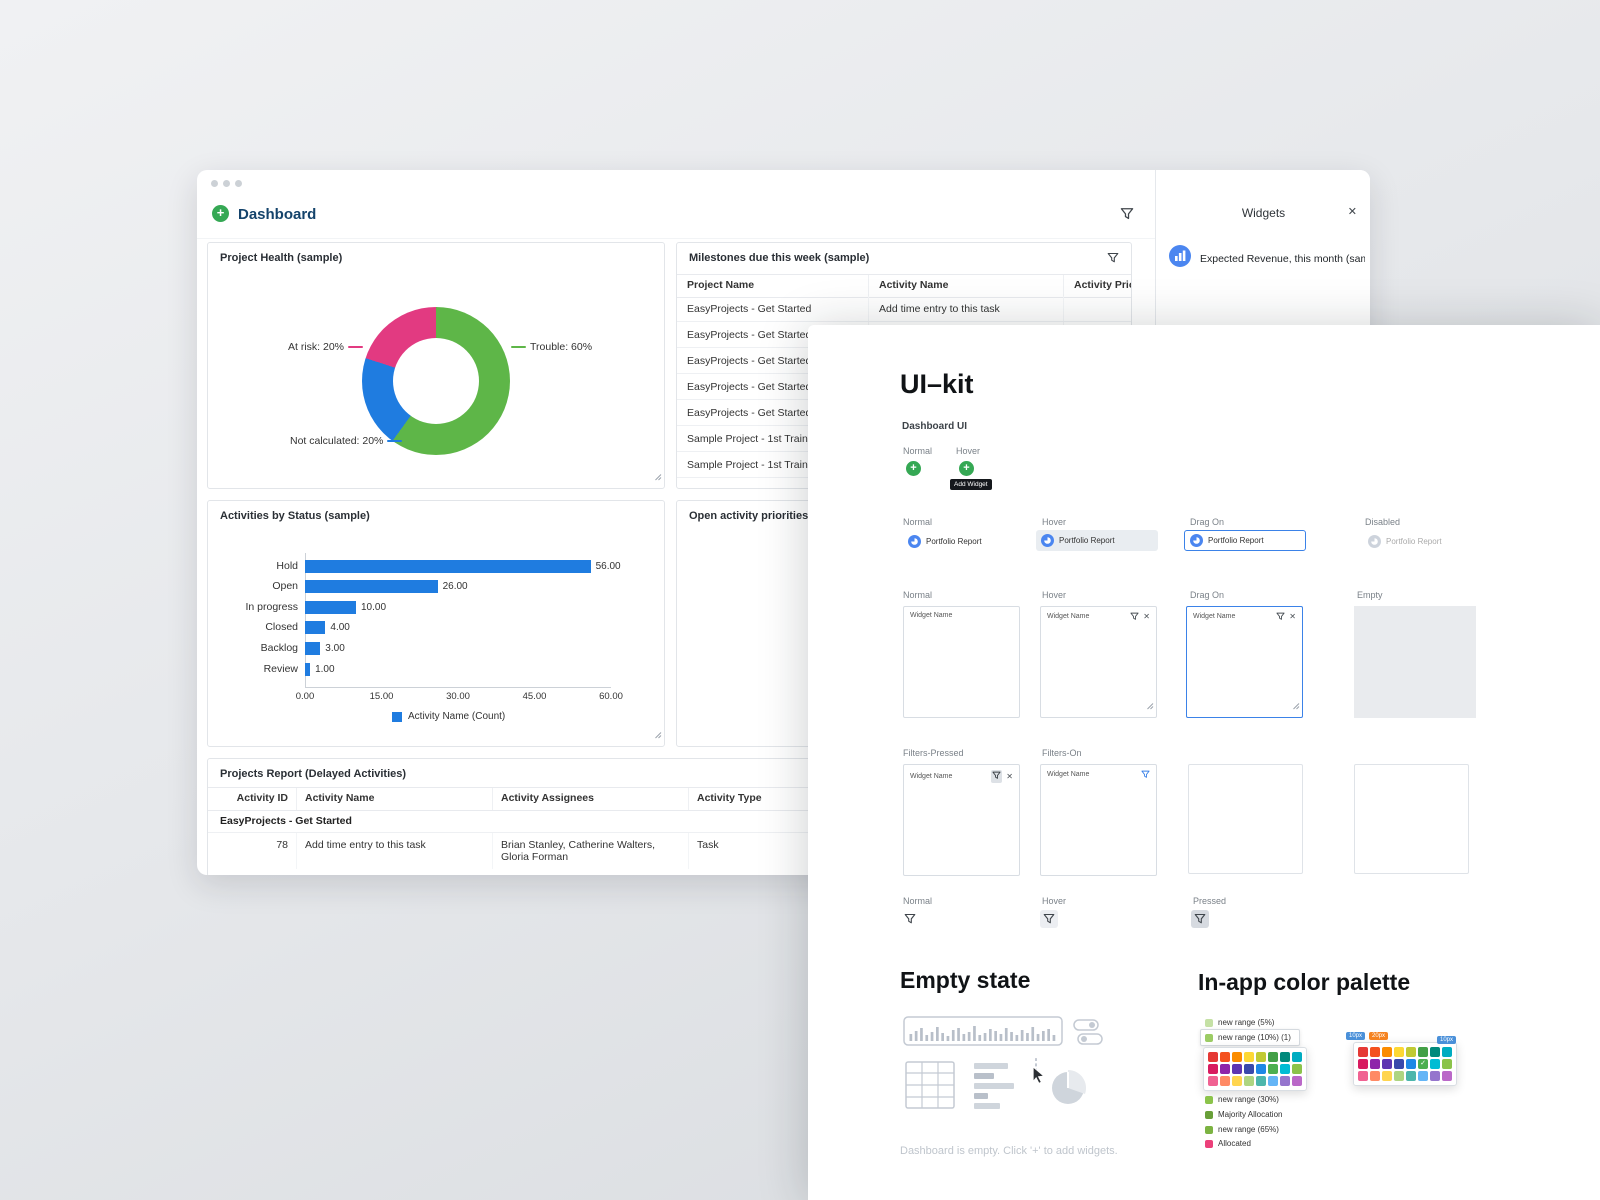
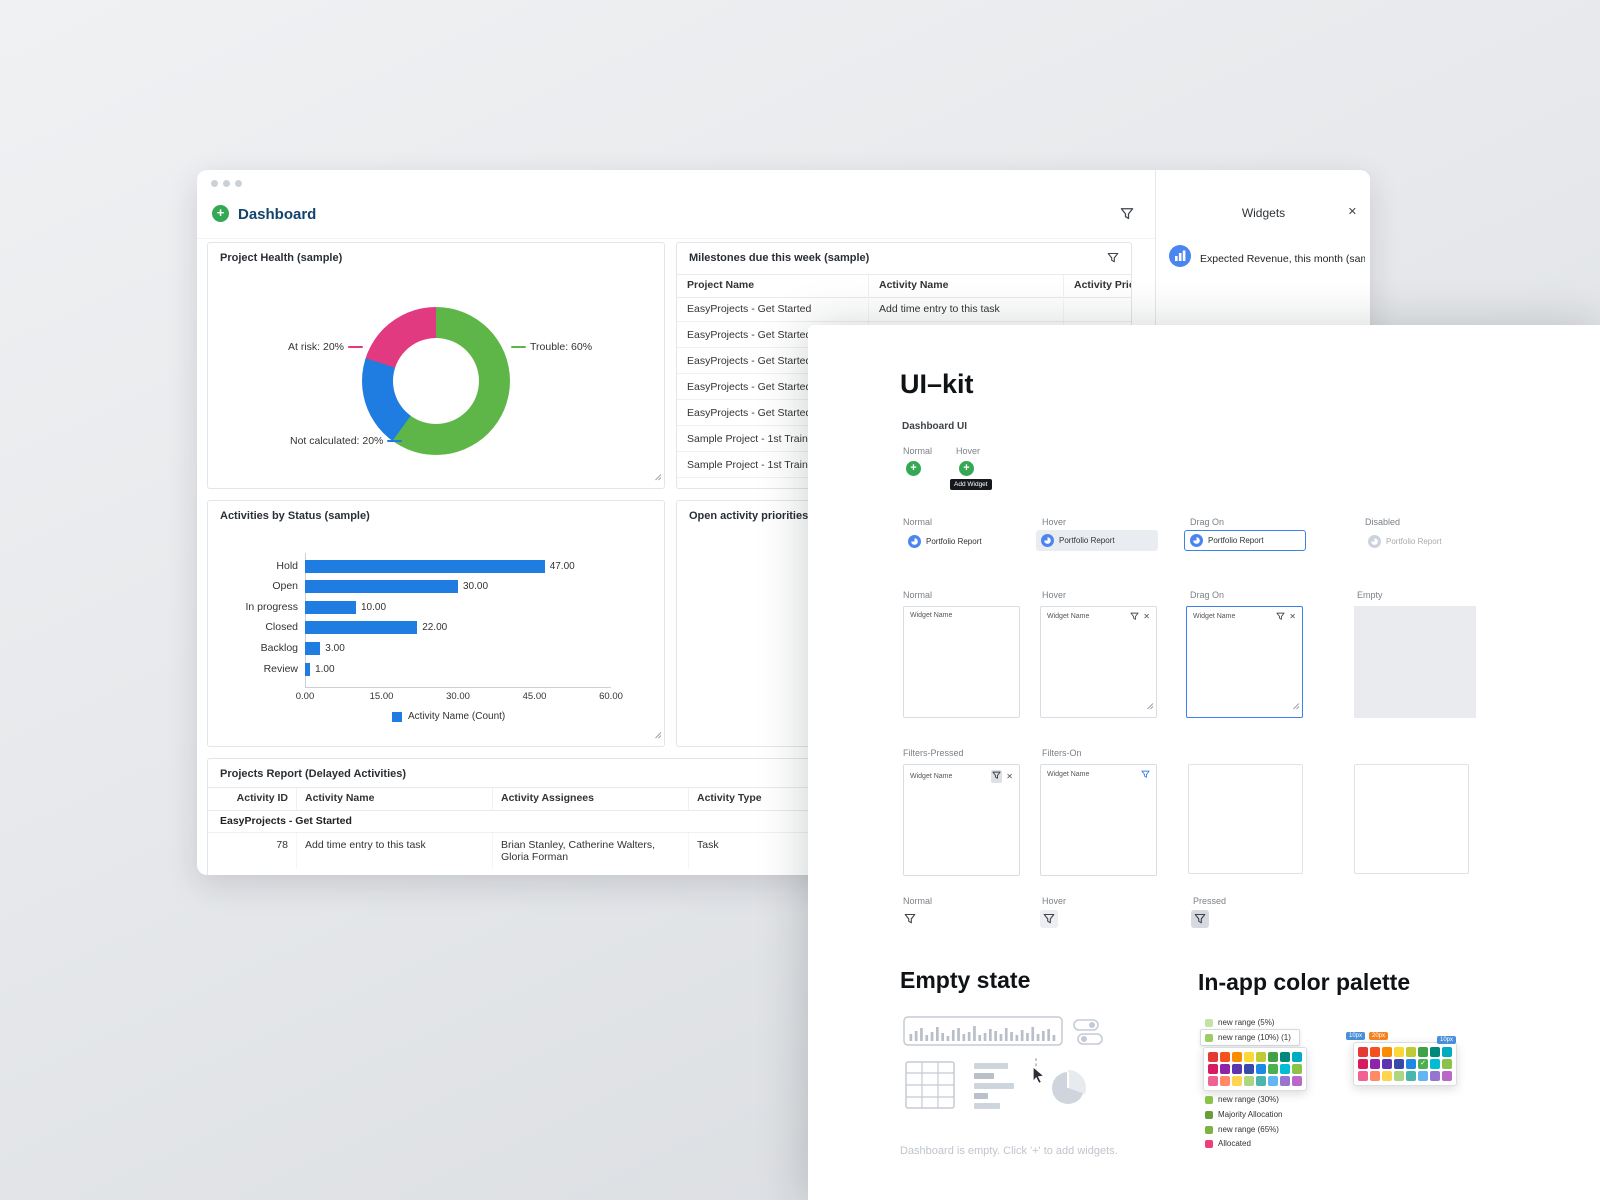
Activities by Status (sample)/Hold: 56.00 -> 47.00
Activities by Status (sample)/Open: 26.00 -> 30.00
Activities by Status (sample)/Closed: 4.00 -> 22.00
